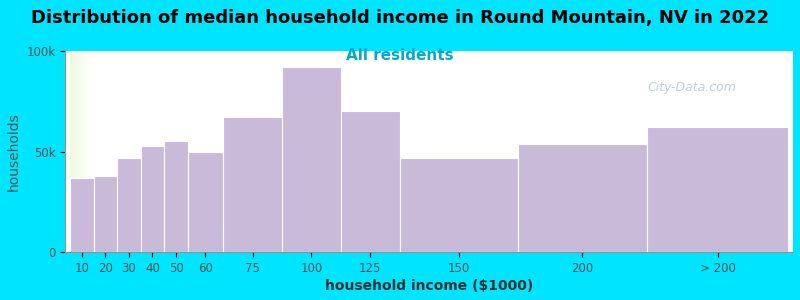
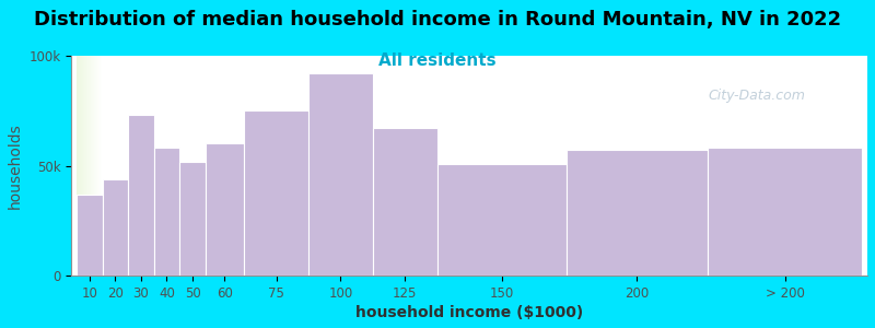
20: 38k -> 44k
30: 47k -> 73k
40: 53k -> 58k
50: 55k -> 52k
60: 50k -> 60k
75: 67k -> 75k
125: 70k -> 67k
150: 47k -> 51k
200: 54k -> 57k
> 200: 62k -> 58k
